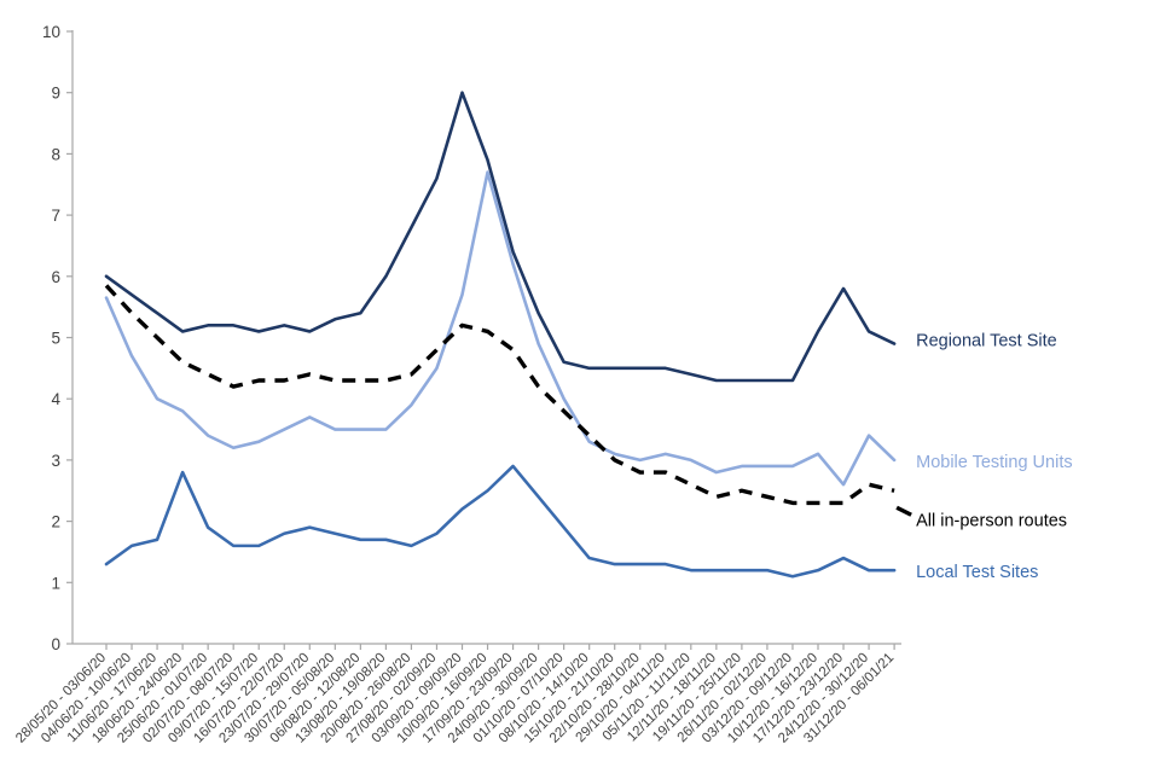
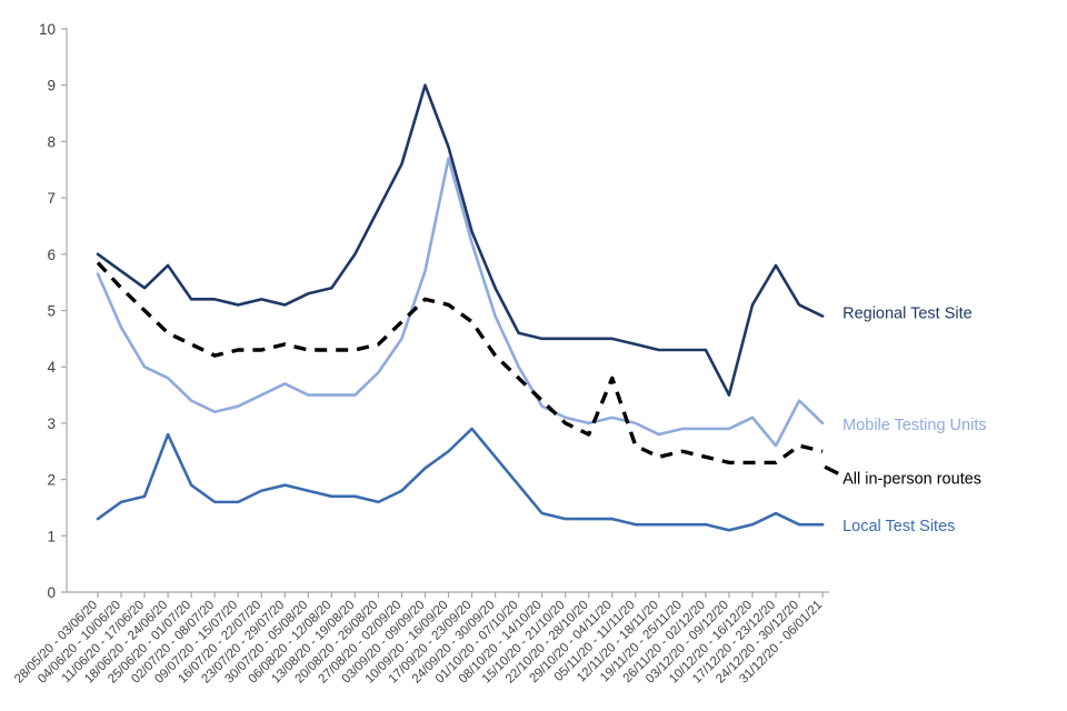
Regional Test Site/18/06/20 - 24/06/20: 5.1 -> 5.8
All in-person routes/29/10/20 - 04/11/20: 2.8 -> 3.8
Regional Test Site/03/12/20 - 09/12/20: 4.3 -> 3.5
